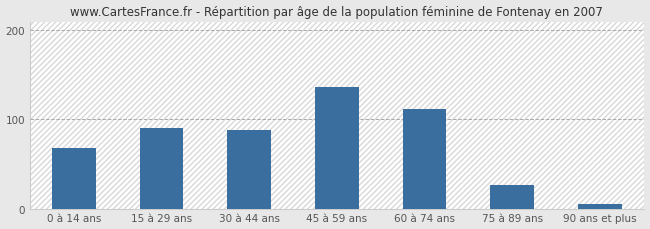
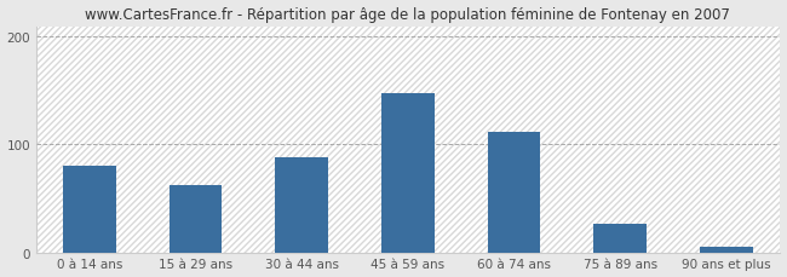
0 à 14 ans: 68 -> 80
15 à 29 ans: 90 -> 62
45 à 59 ans: 136 -> 148
